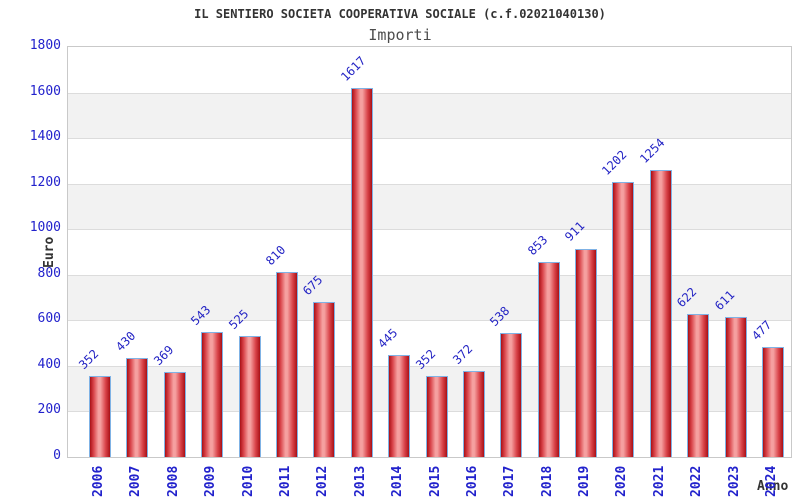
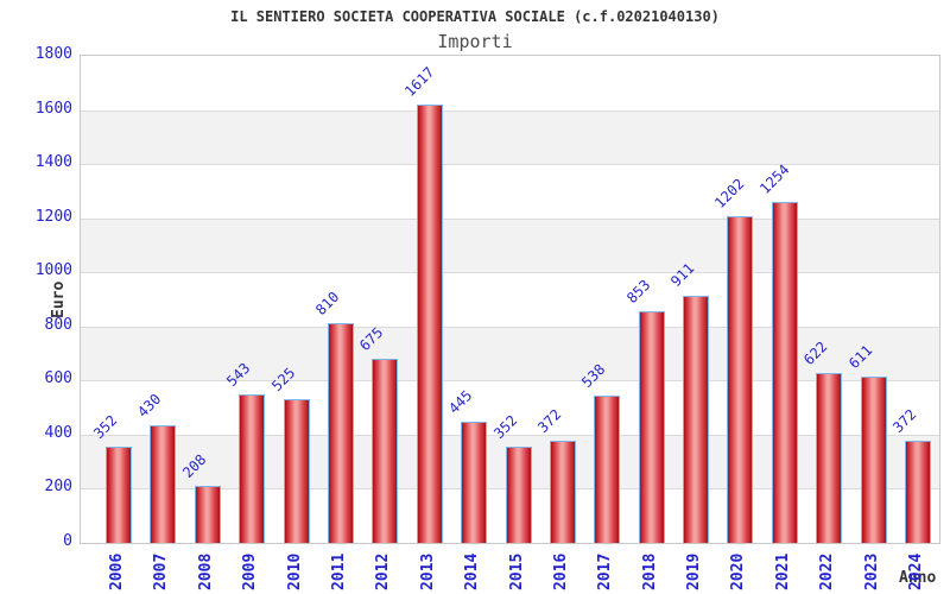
2008: 369 -> 208
2024: 477 -> 372
